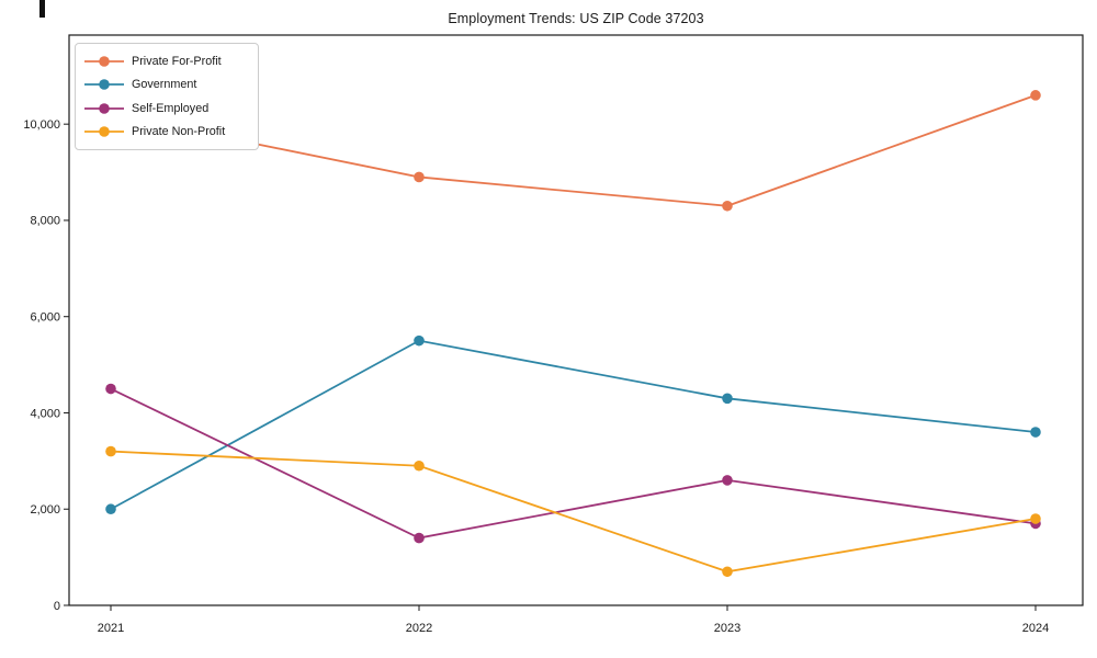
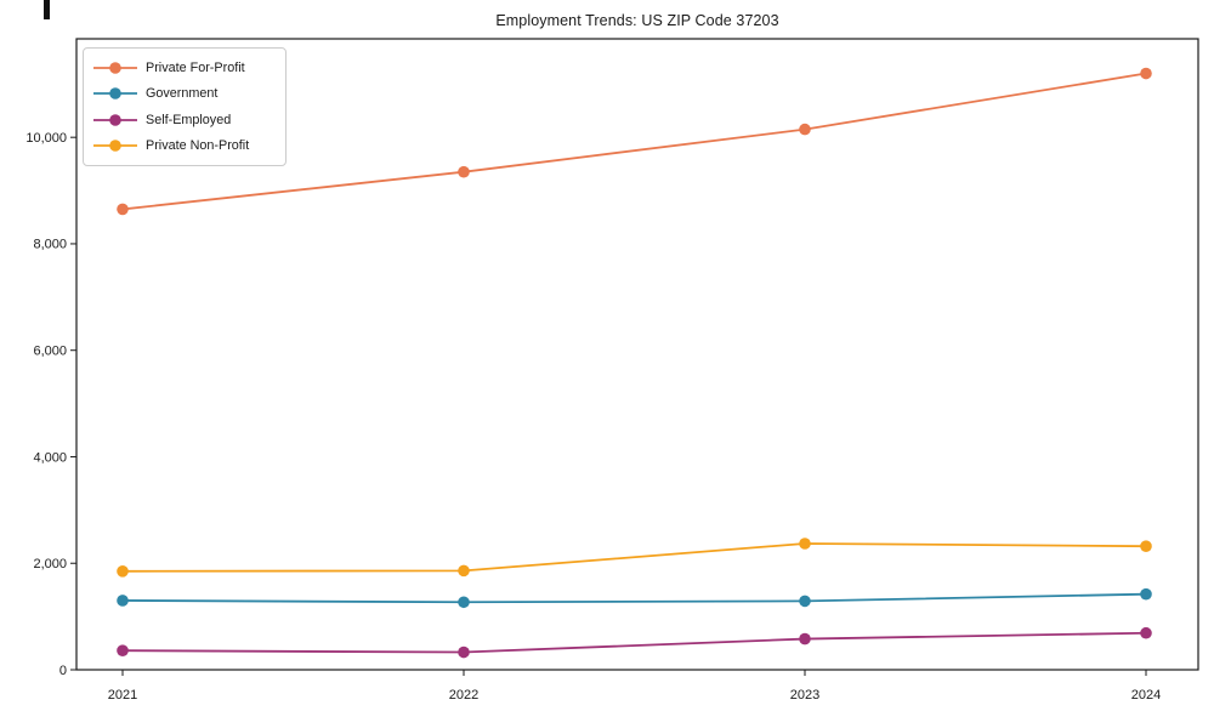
Private For-Profit/2021: 10200 -> 8600
Government/2021: 2000 -> 1300
Self-Employed/2021: 4500 -> 400
Private Non-Profit/2021: 3200 -> 1800
Private For-Profit/2022: 8900 -> 9400
Government/2022: 5500 -> 1300
Self-Employed/2022: 1400 -> 300
Private Non-Profit/2022: 2900 -> 1900
Private For-Profit/2023: 8300 -> 10200
Government/2023: 4300 -> 1300
Self-Employed/2023: 2600 -> 600
Private Non-Profit/2023: 700 -> 2400
Private For-Profit/2024: 10600 -> 11200
Government/2024: 3600 -> 1400
Self-Employed/2024: 1700 -> 700
Private Non-Profit/2024: 1800 -> 2300
